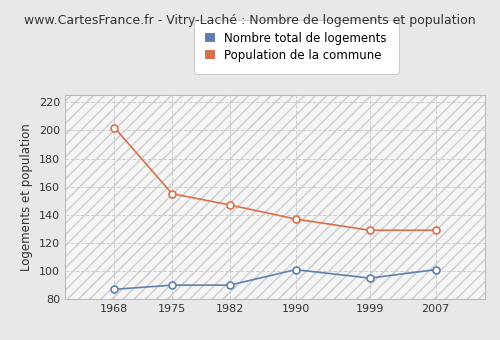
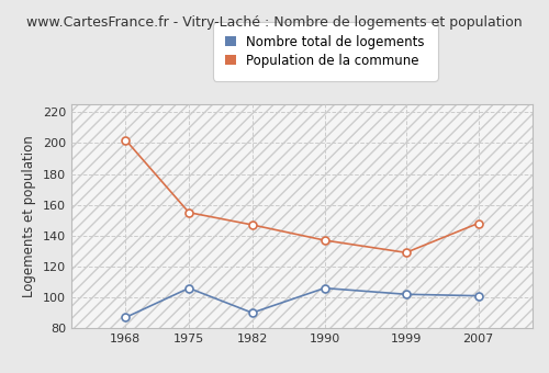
Nombre total de logements/1975: 90 -> 106
Nombre total de logements/1990: 101 -> 106
Nombre total de logements/1999: 95 -> 102
Population de la commune/2007: 129 -> 148
